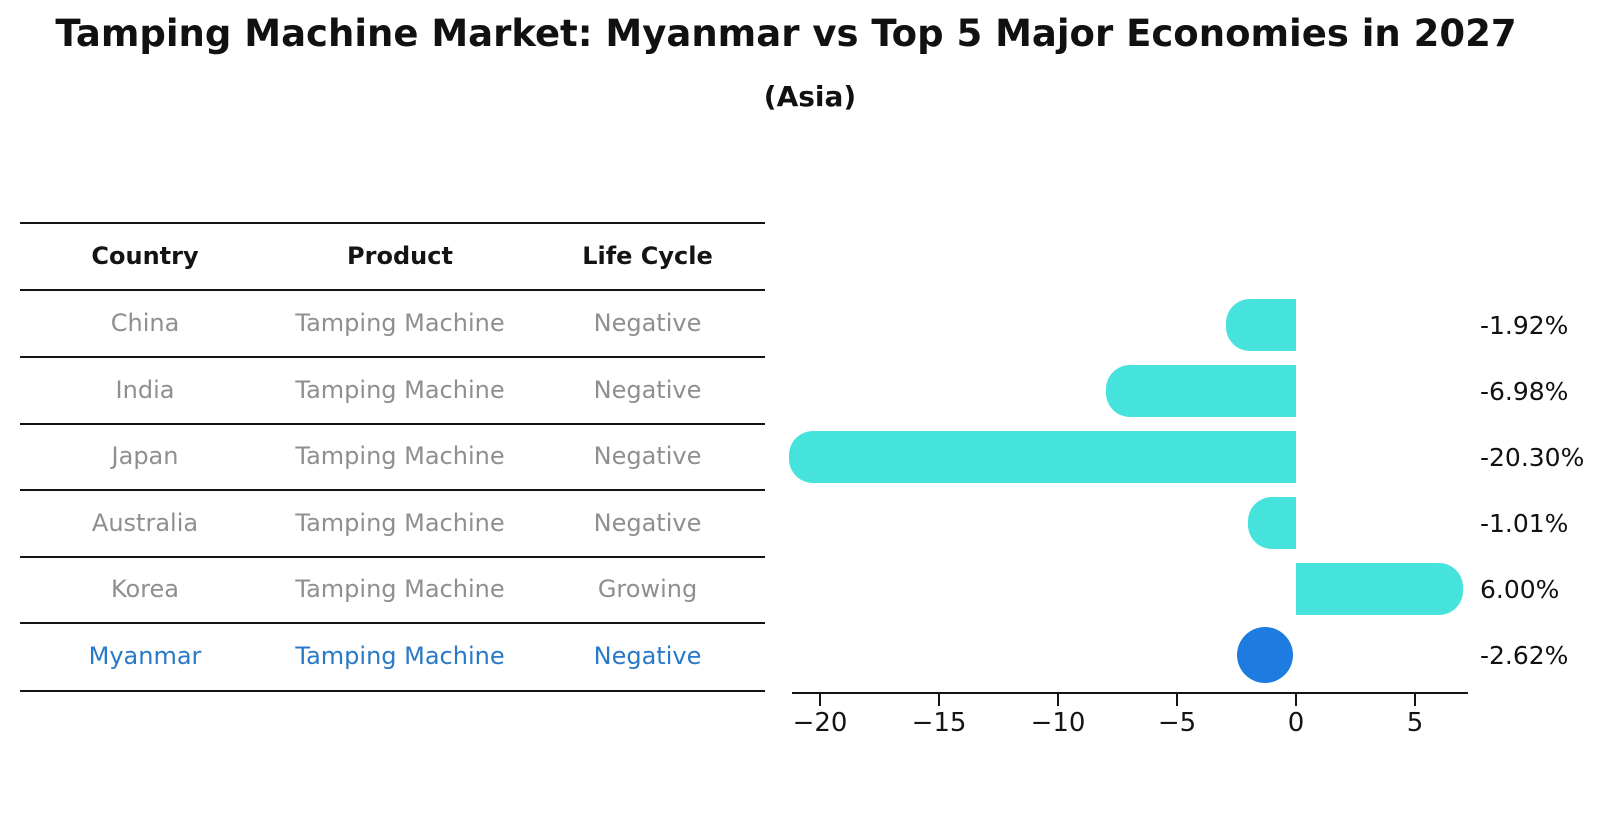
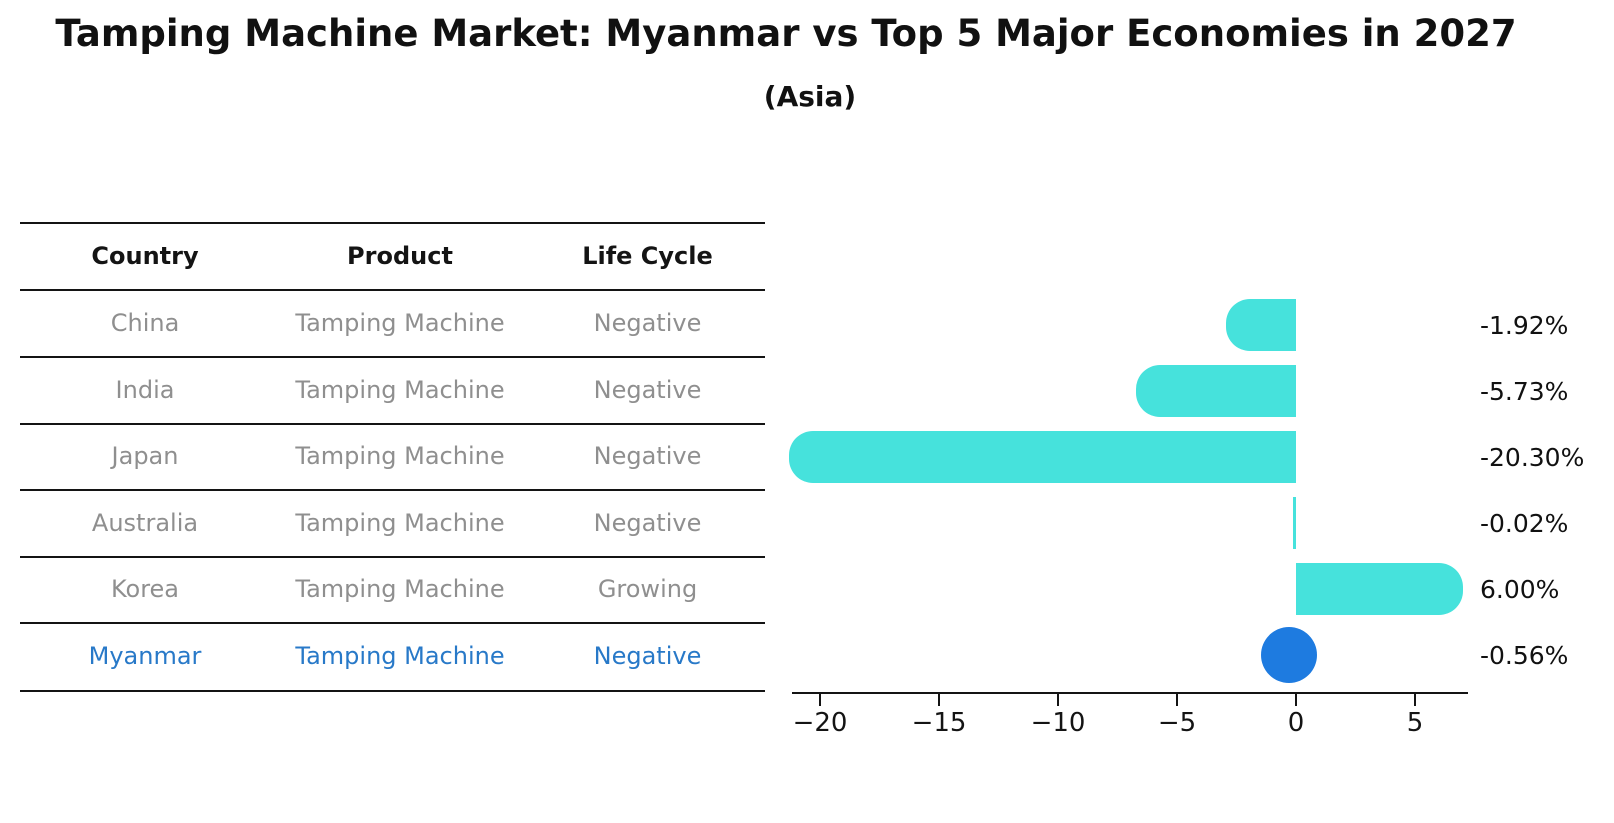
India: -6.98% -> -5.73%
Australia: -1.01% -> -0.02%
Myanmar: -2.62% -> -0.56%
